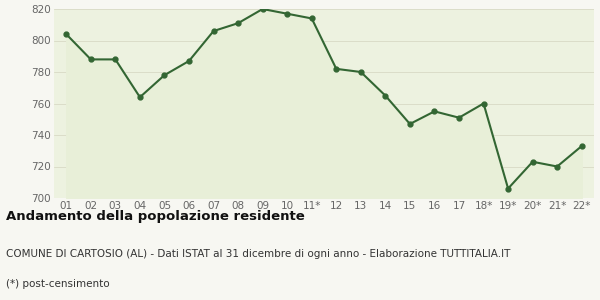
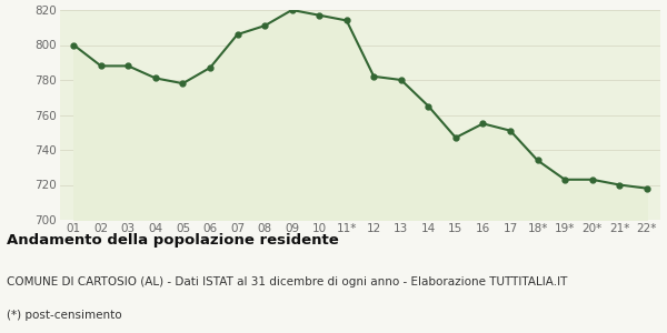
01: 804 -> 800
04: 764 -> 781
18*: 760 -> 734
19*: 706 -> 723
22*: 733 -> 718
